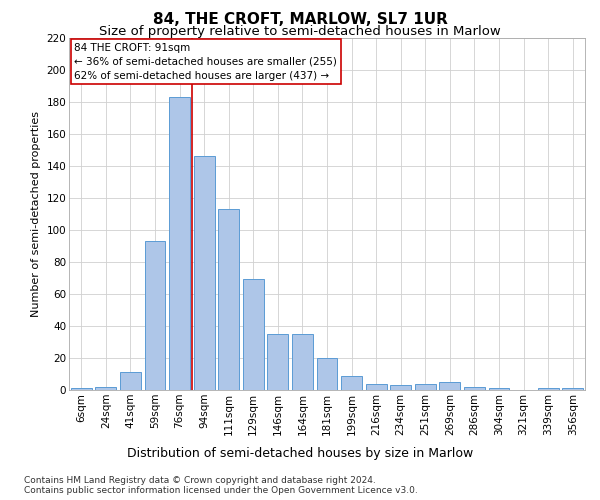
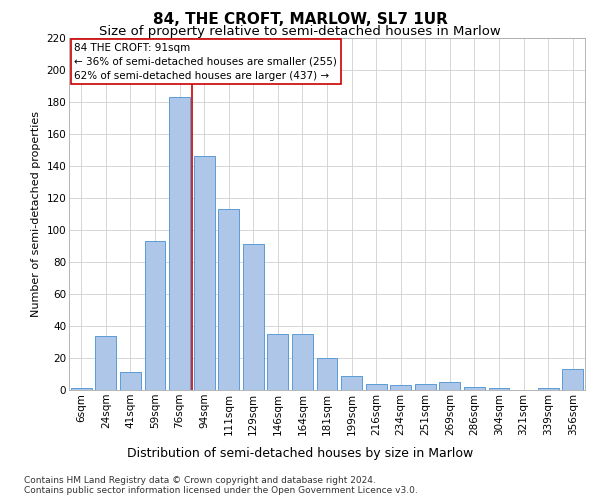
24sqm: 2 -> 34
129sqm: 69 -> 91
356sqm: 1 -> 13
